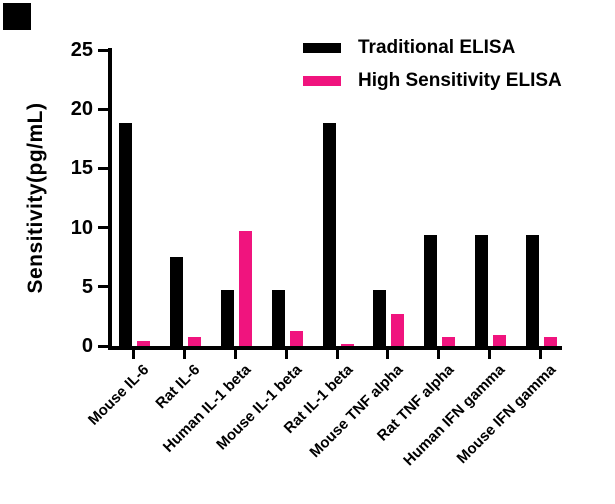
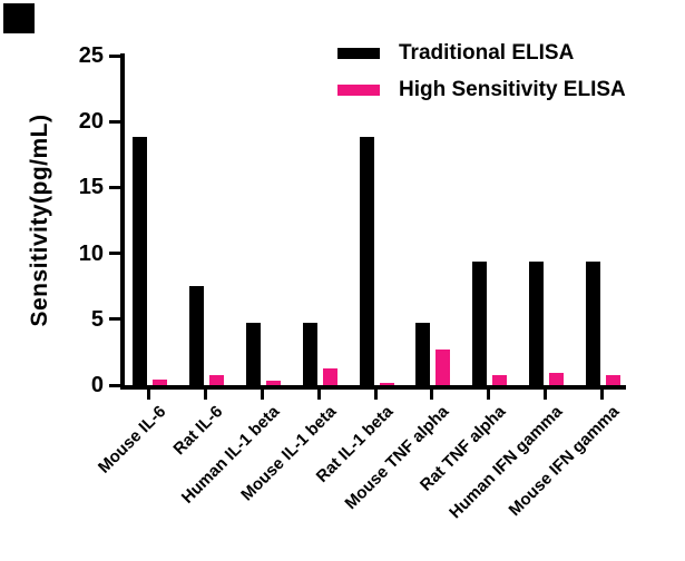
High Sensitivity ELISA/Human IL-1 beta: 9.7 -> 0.3
